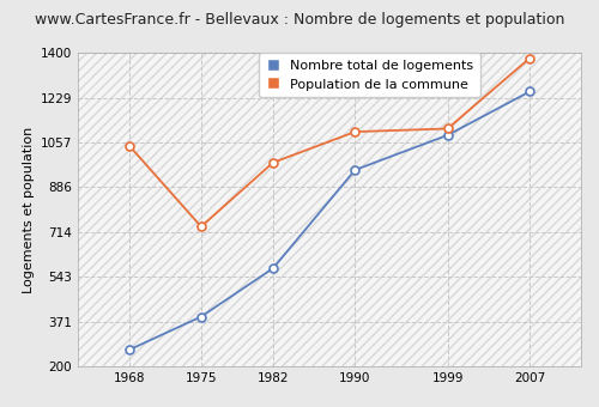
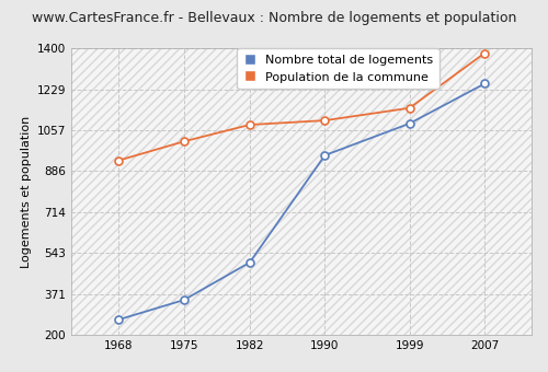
Population de la commune/1968: 1045 -> 930
Nombre total de logements/1975: 390 -> 346
Population de la commune/1975: 735 -> 1010
Nombre total de logements/1982: 575 -> 503
Population de la commune/1982: 980 -> 1080
Population de la commune/1999: 1110 -> 1150
